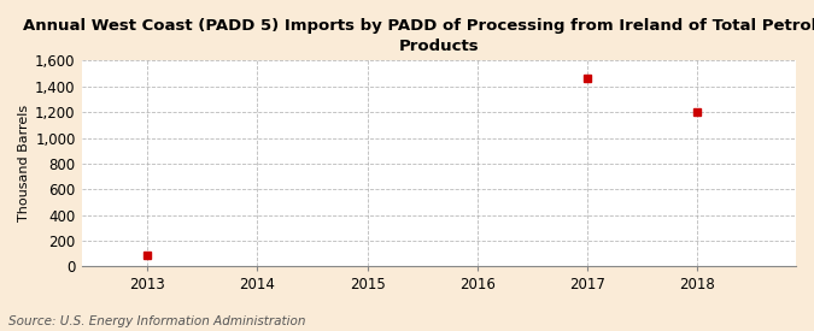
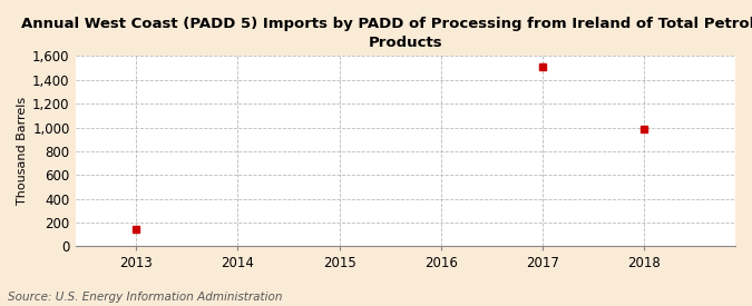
2013: 90 -> 140
2017: 1,460 -> 1,510
2018: 1,200 -> 990
